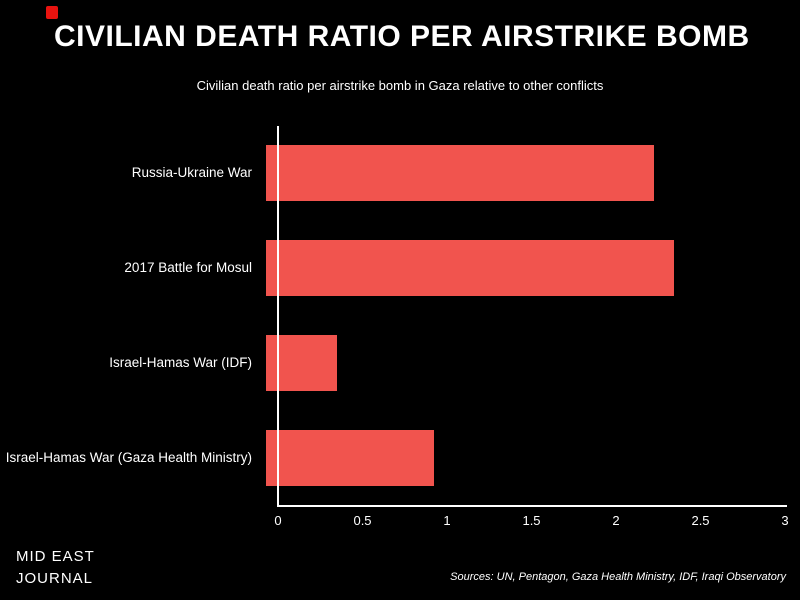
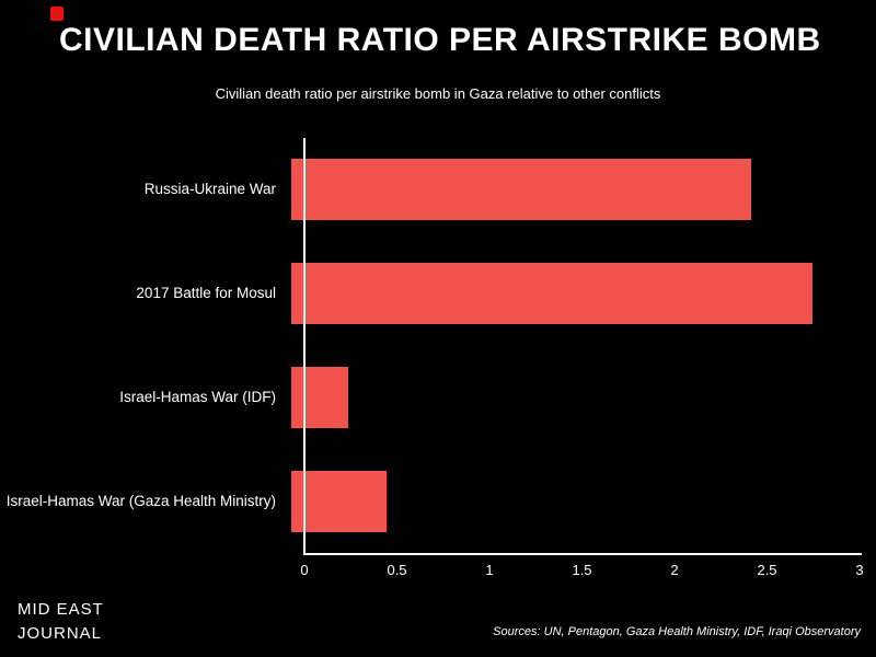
Russia-Ukraine War: 2.24 -> 2.43
2017 Battle for Mosul: 2.36 -> 2.75
Israel-Hamas War (IDF): 0.41 -> 0.30
Israel-Hamas War (Gaza Health Ministry): 0.97 -> 0.50
